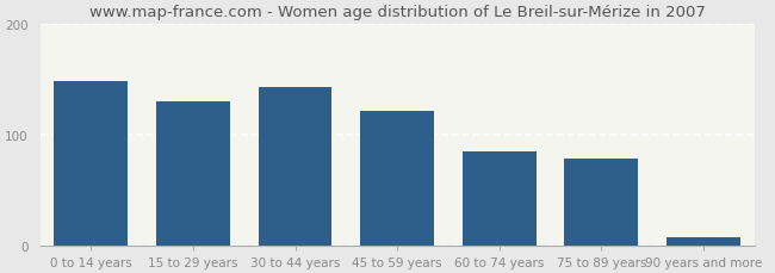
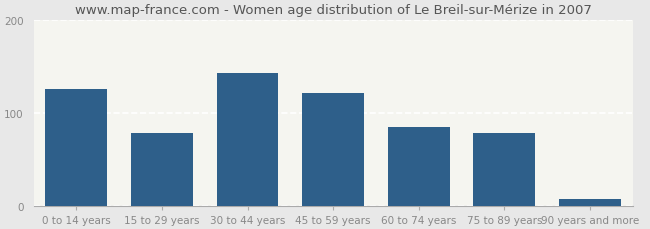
0 to 14 years: 148 -> 126
15 to 29 years: 130 -> 78
